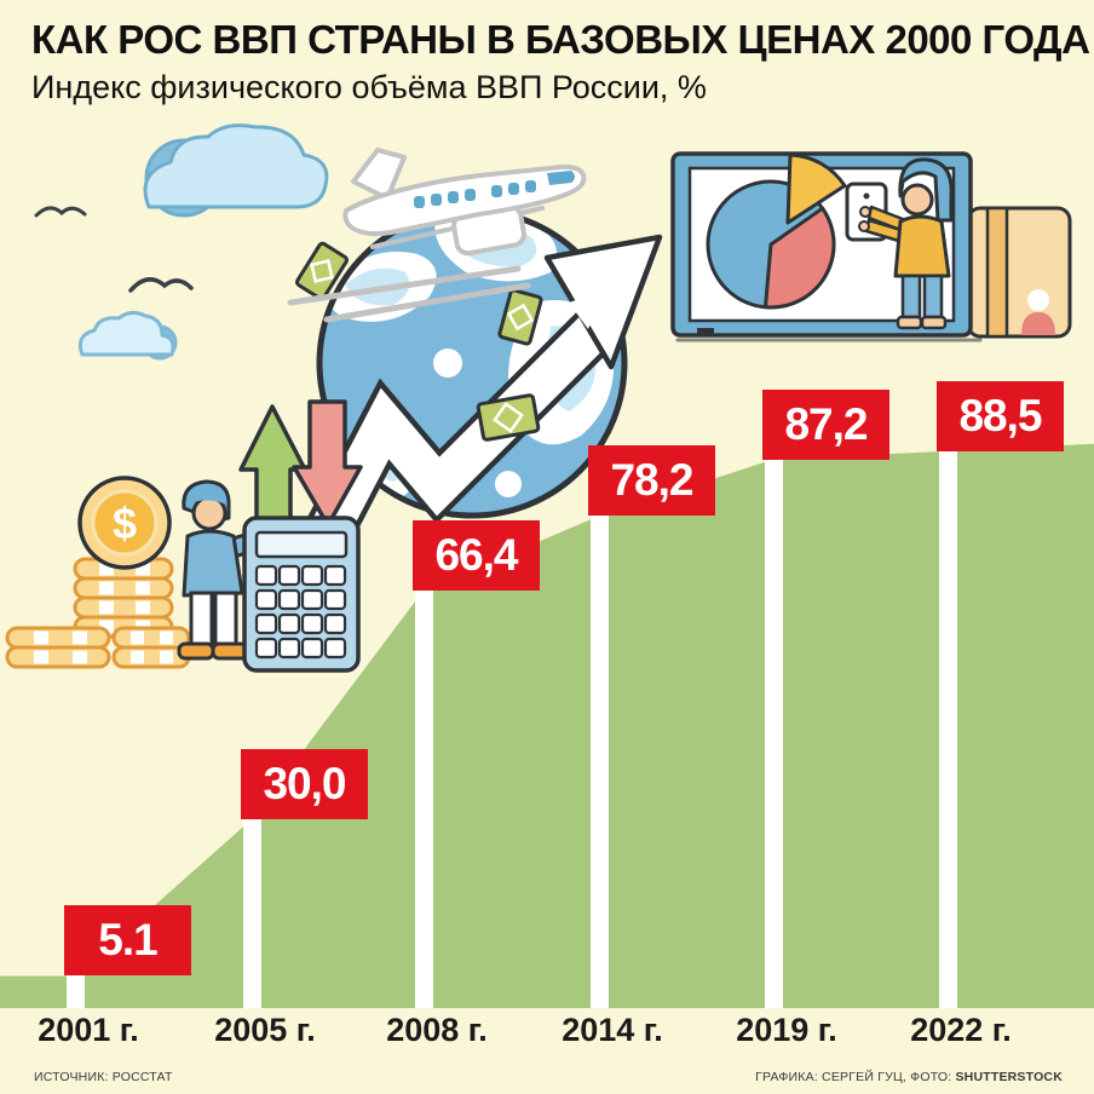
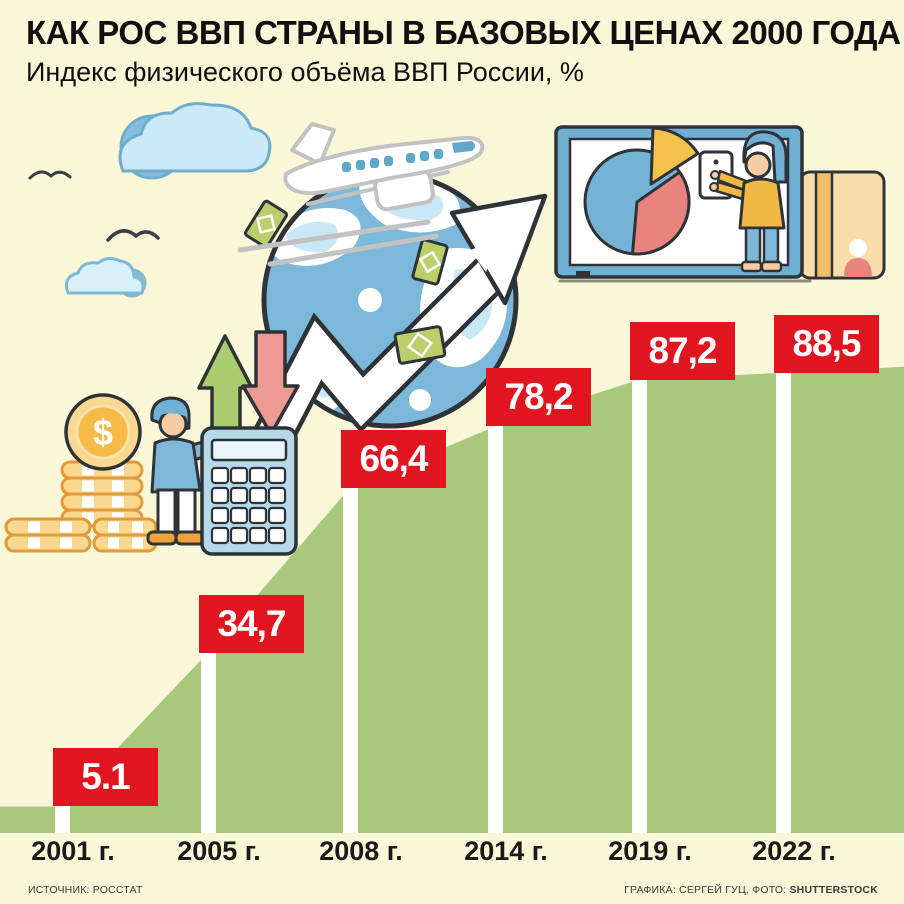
2005 г.: 30,0 -> 34,7
